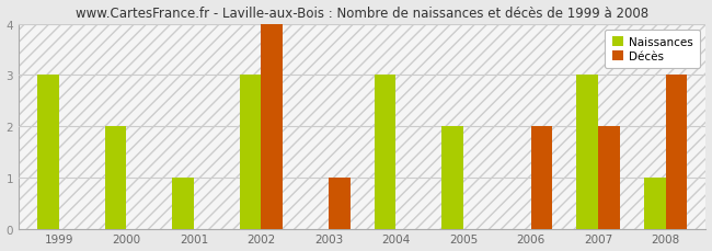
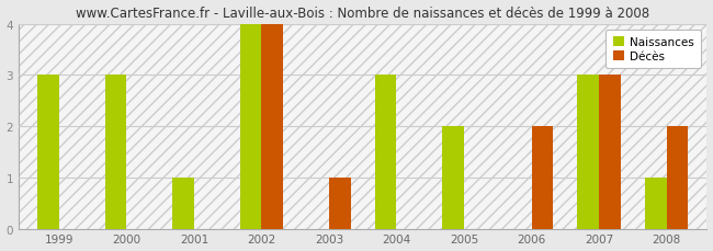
Naissances/2000: 2 -> 3
Naissances/2002: 3 -> 4
Décès/2007: 2 -> 3
Décès/2008: 3 -> 2
